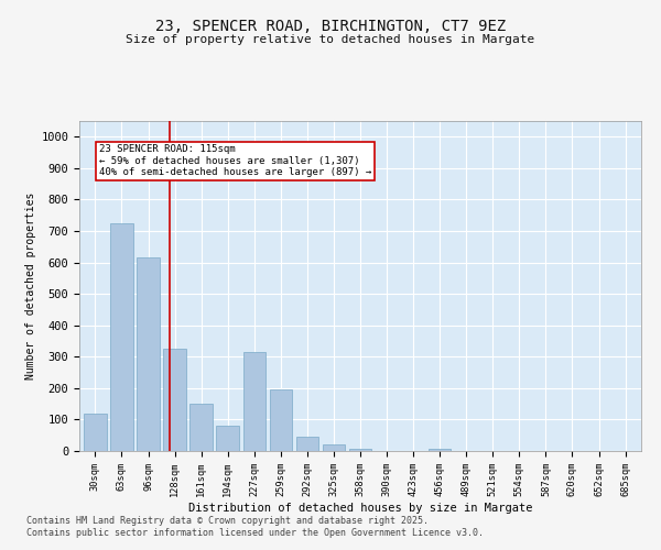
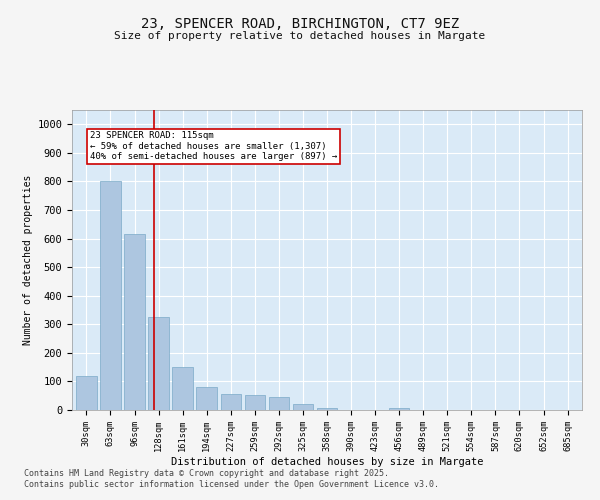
63sqm: 725 -> 800
227sqm: 315 -> 55
259sqm: 195 -> 52
